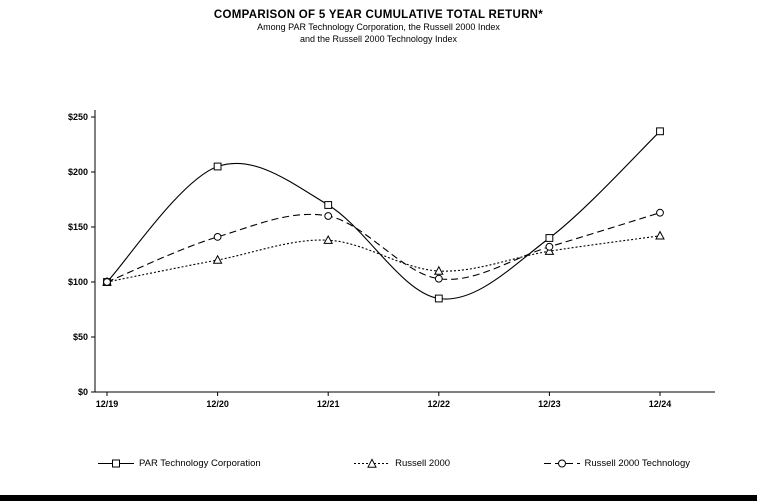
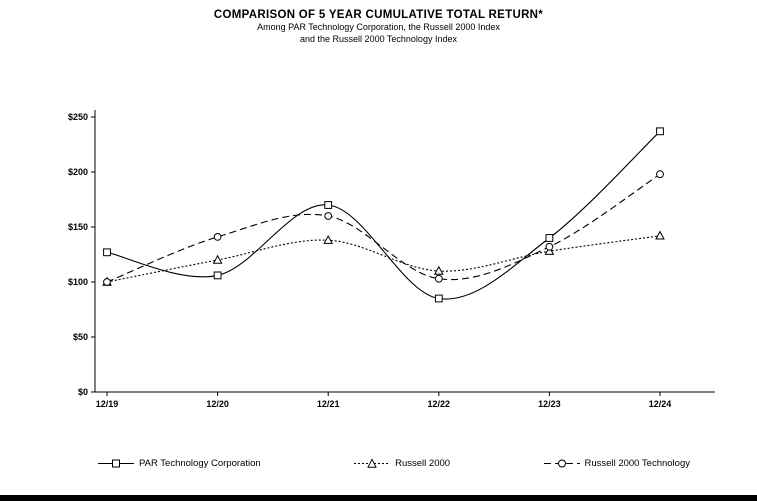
PAR Technology Corporation/12/19: $100 -> $127
PAR Technology Corporation/12/20: $205 -> $106
Russell 2000 Technology/12/24: $163 -> $198
